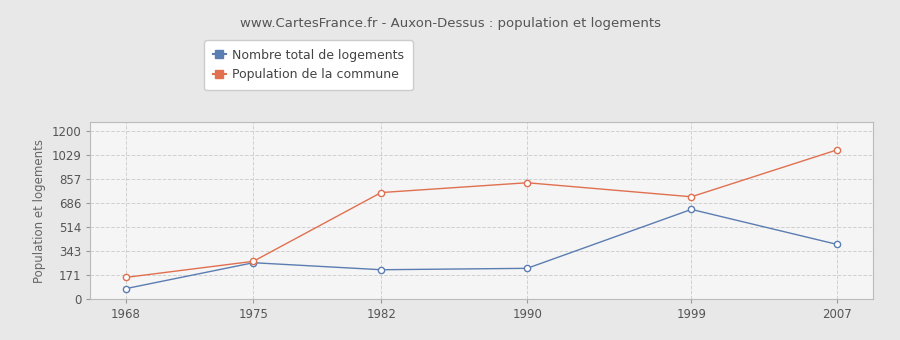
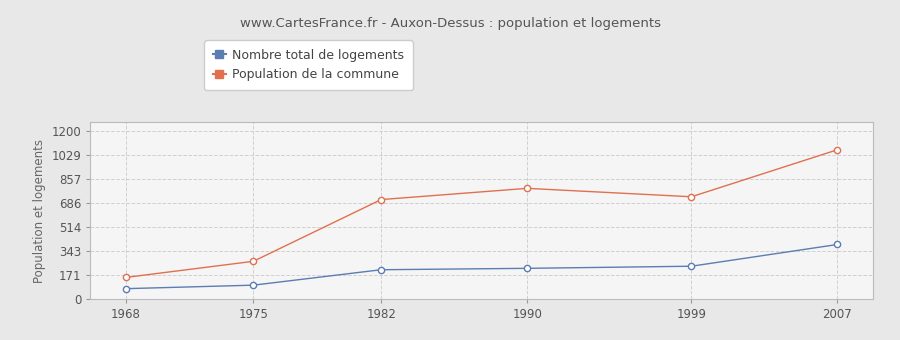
Nombre total de logements/1975: 260 -> 100
Population de la commune/1982: 760 -> 710
Population de la commune/1990: 830 -> 790
Nombre total de logements/1999: 640 -> 240
